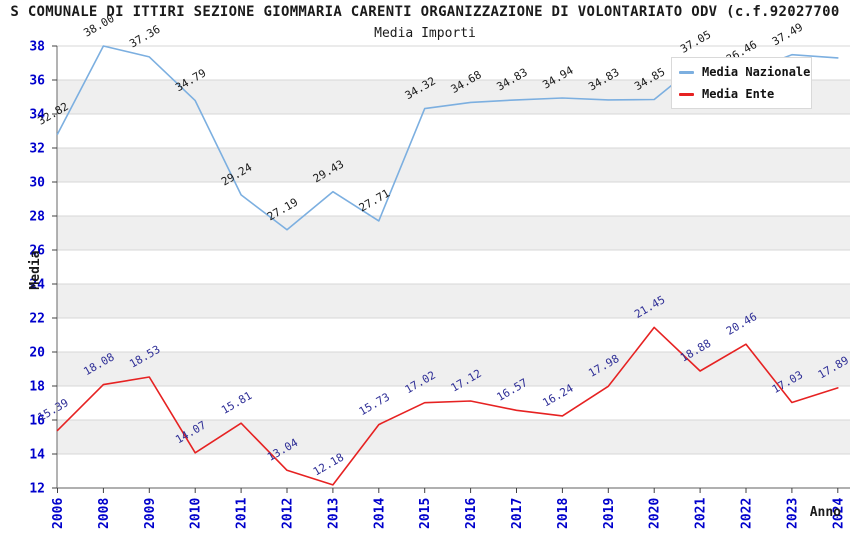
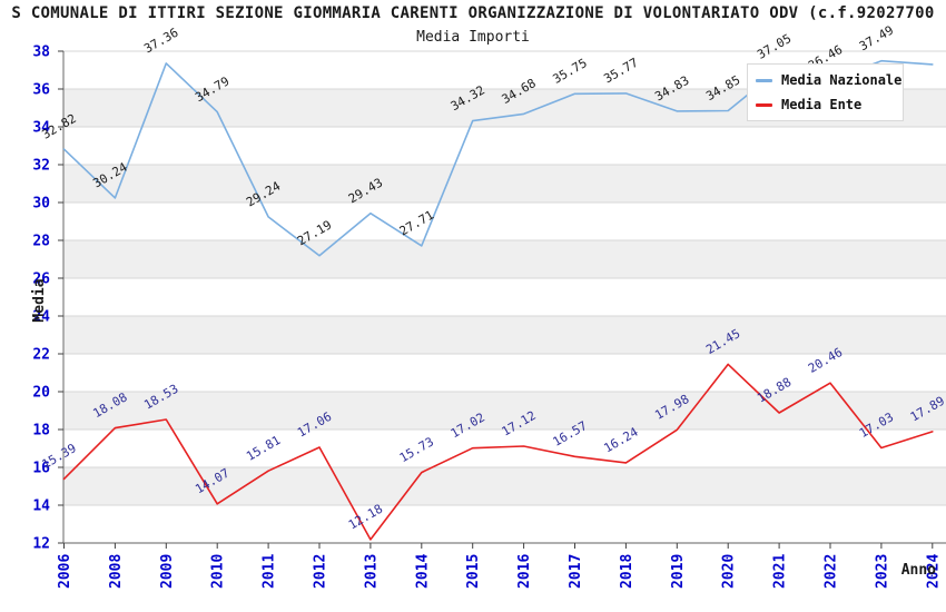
Media Nazionale/2008: 38.00 -> 30.24
Media Ente/2012: 13.04 -> 17.06
Media Nazionale/2017: 34.83 -> 35.75
Media Nazionale/2018: 34.94 -> 35.77
